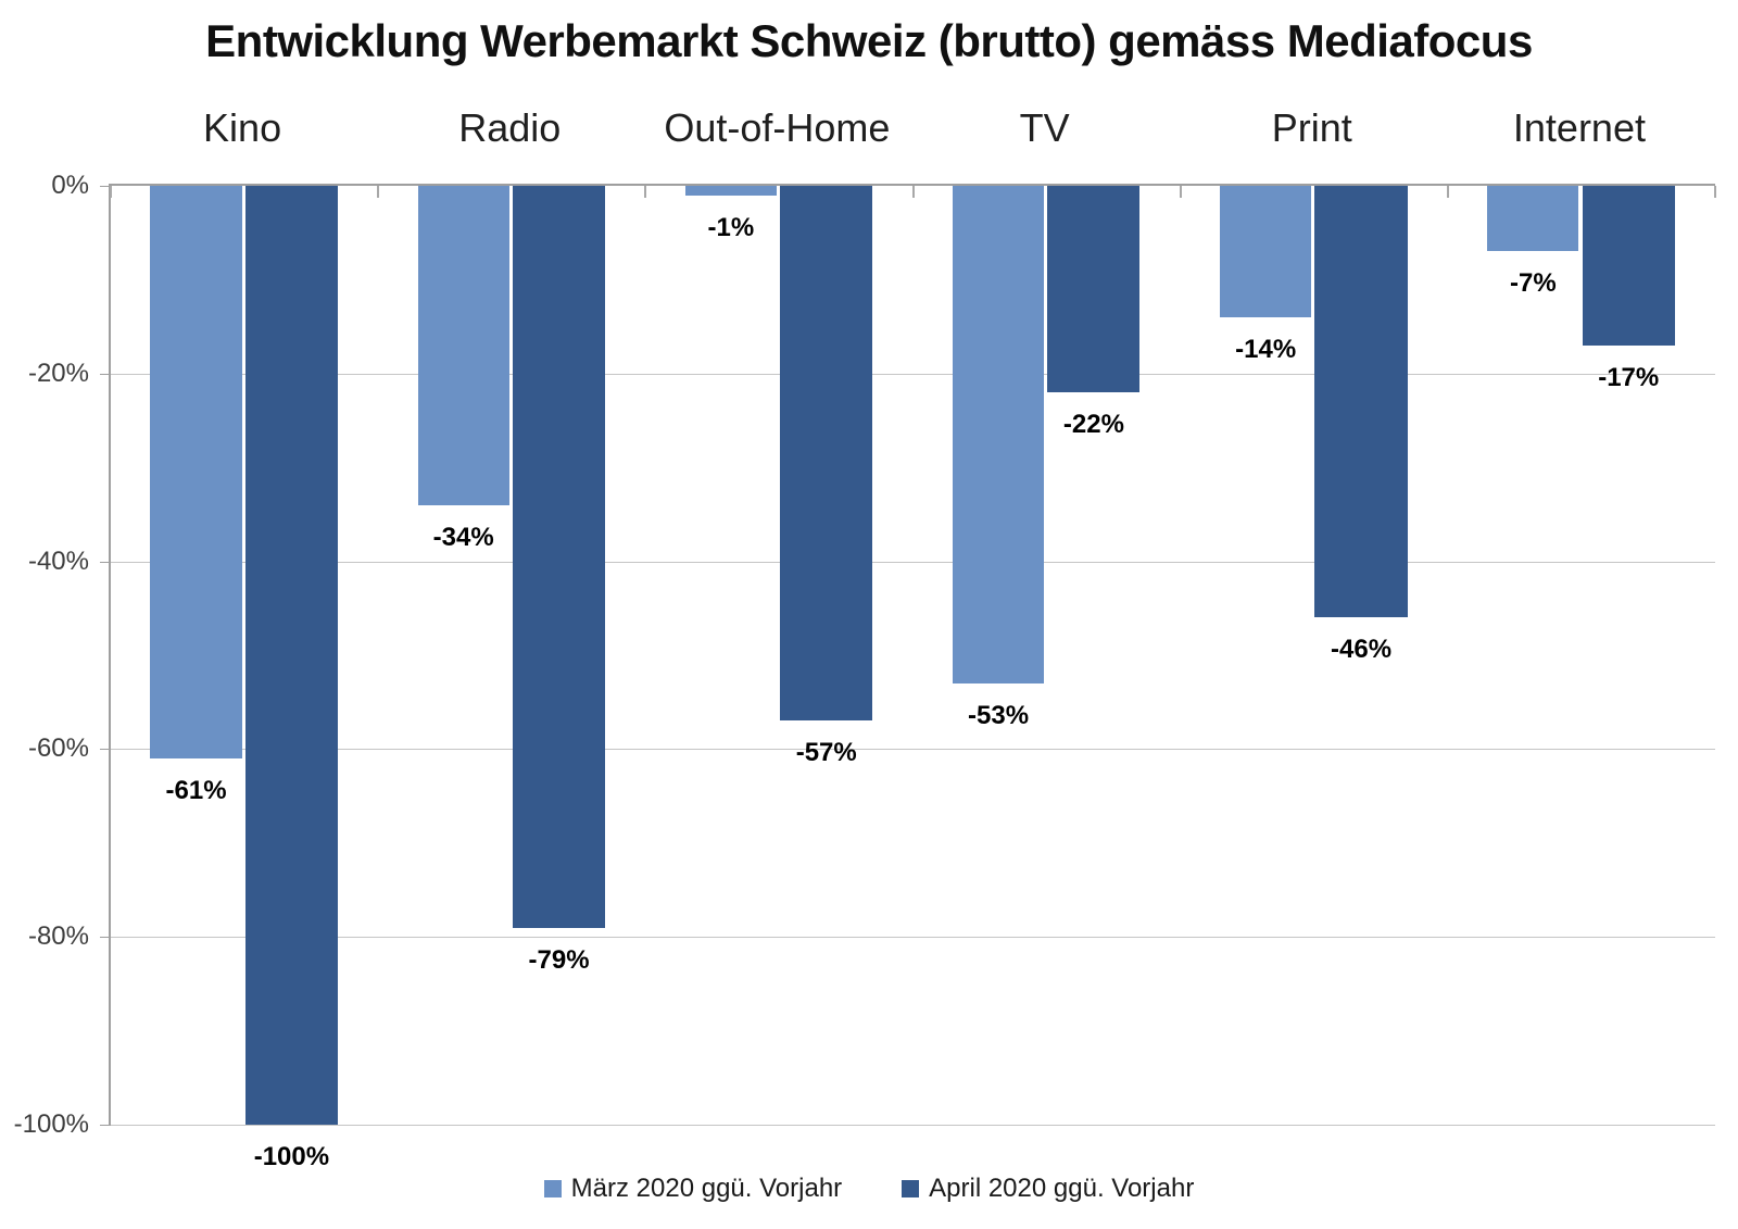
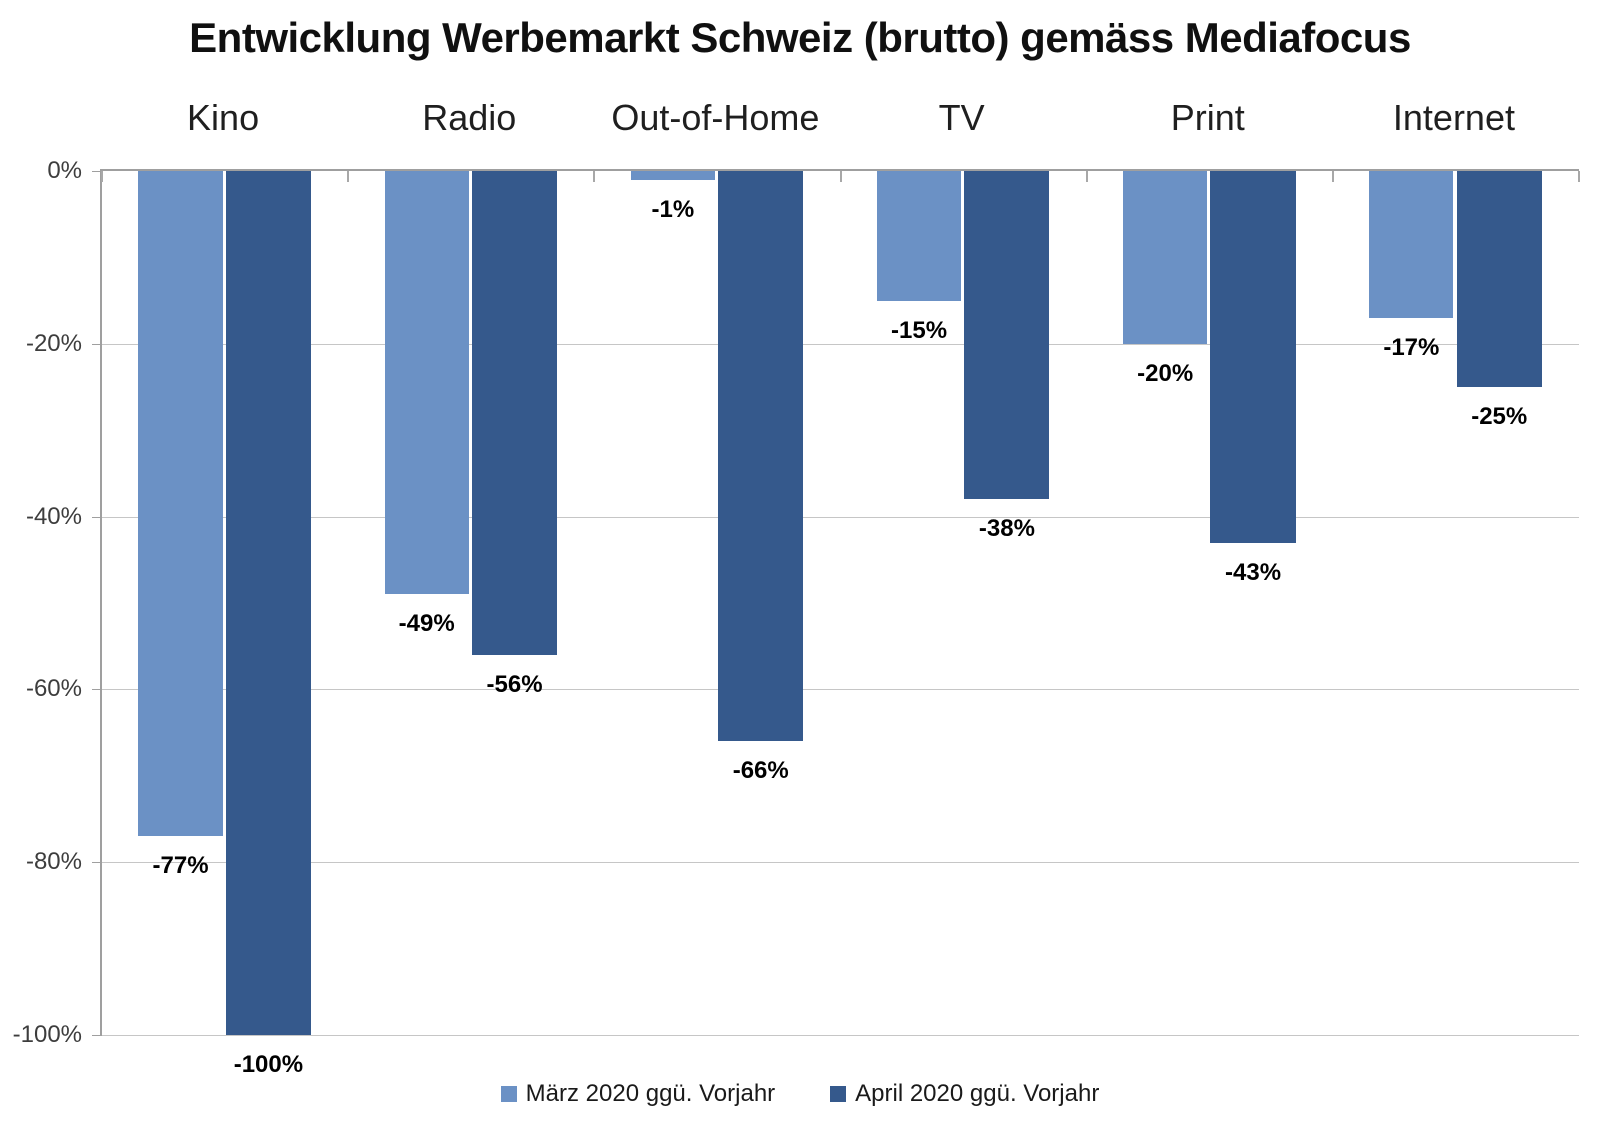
März 2020 ggü. Vorjahr/Kino: -61% -> -77%
März 2020 ggü. Vorjahr/Radio: -34% -> -49%
April 2020 ggü. Vorjahr/Radio: -79% -> -56%
April 2020 ggü. Vorjahr/Out-of-Home: -57% -> -66%
März 2020 ggü. Vorjahr/TV: -53% -> -15%
April 2020 ggü. Vorjahr/TV: -22% -> -38%
März 2020 ggü. Vorjahr/Print: -14% -> -20%
April 2020 ggü. Vorjahr/Print: -46% -> -43%
März 2020 ggü. Vorjahr/Internet: -7% -> -17%
April 2020 ggü. Vorjahr/Internet: -17% -> -25%
